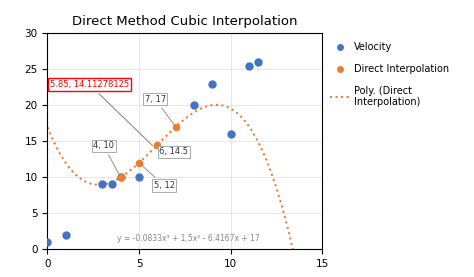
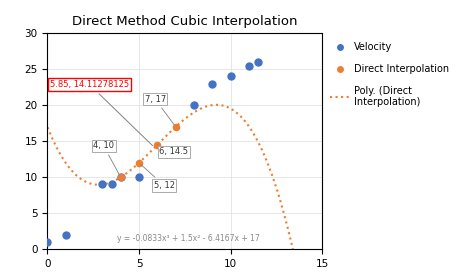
Velocity/10: 16.0 -> 24.0
